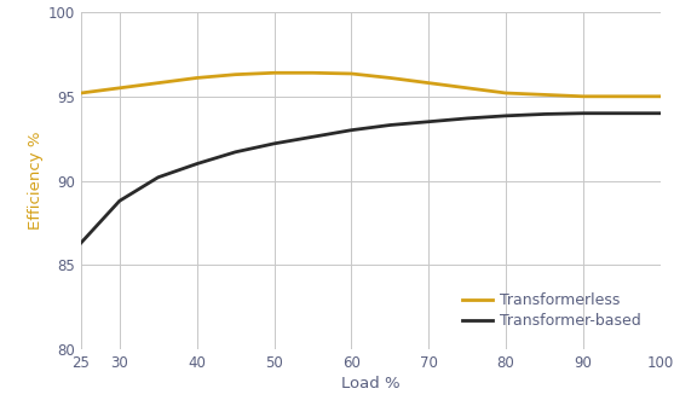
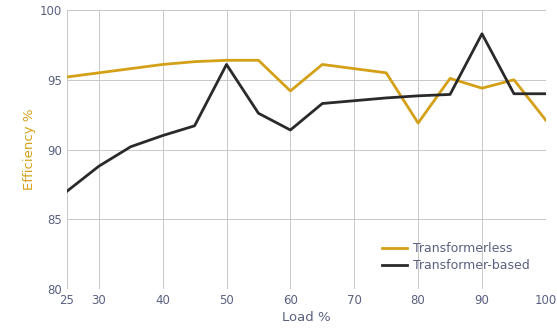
Transformer-based/25: 86.3 -> 87.0
Transformer-based/50: 92.2 -> 96.1
Transformerless/60: 96.3 -> 94.2
Transformer-based/60: 93.0 -> 91.4
Transformerless/80: 95.2 -> 91.9
Transformerless/90: 95.0 -> 94.4
Transformer-based/90: 94.0 -> 98.3
Transformerless/100: 95.0 -> 92.1
